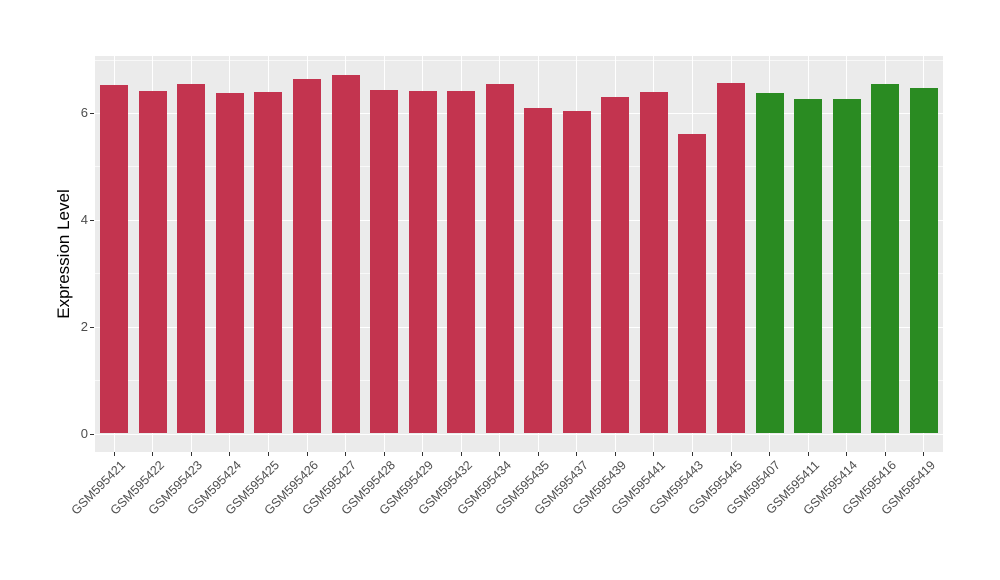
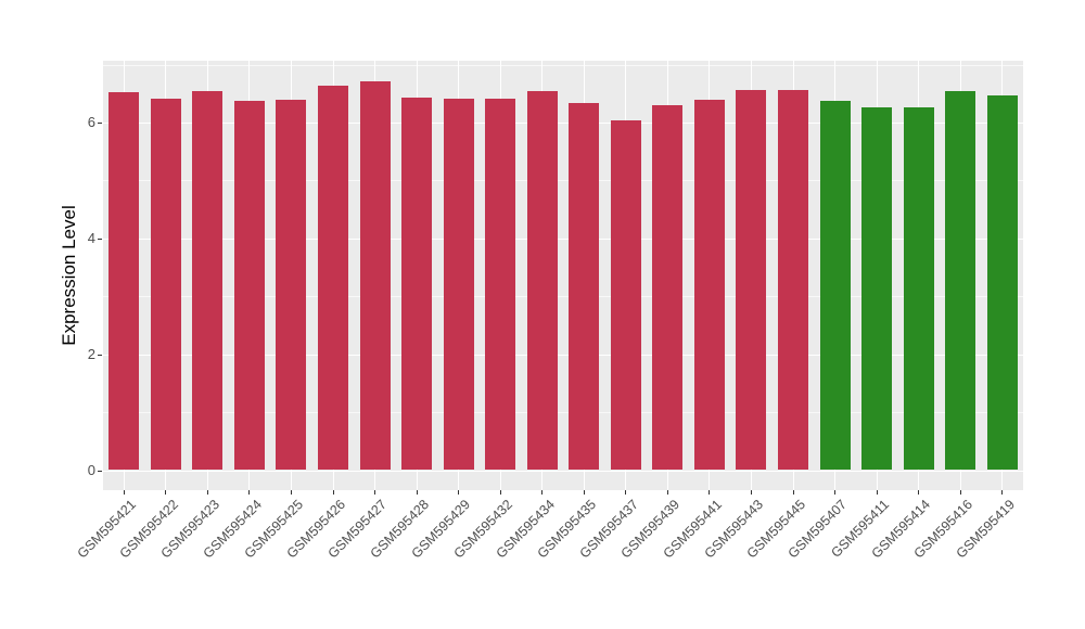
GSM595435: 6.1 -> 6.3
GSM595443: 5.6 -> 6.6
